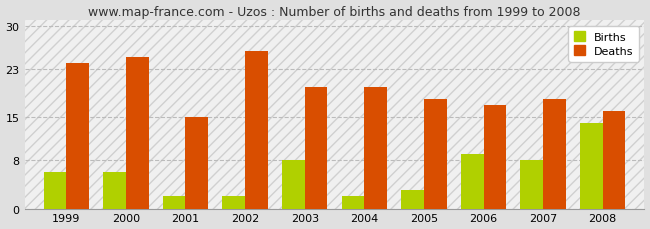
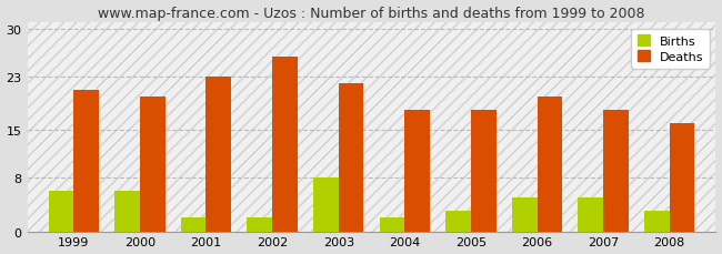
Deaths/1999: 24 -> 21
Deaths/2000: 25 -> 20
Deaths/2001: 15 -> 23
Deaths/2003: 20 -> 22
Deaths/2004: 20 -> 18
Births/2006: 9 -> 5
Deaths/2006: 17 -> 20
Births/2007: 8 -> 5
Births/2008: 14 -> 3
